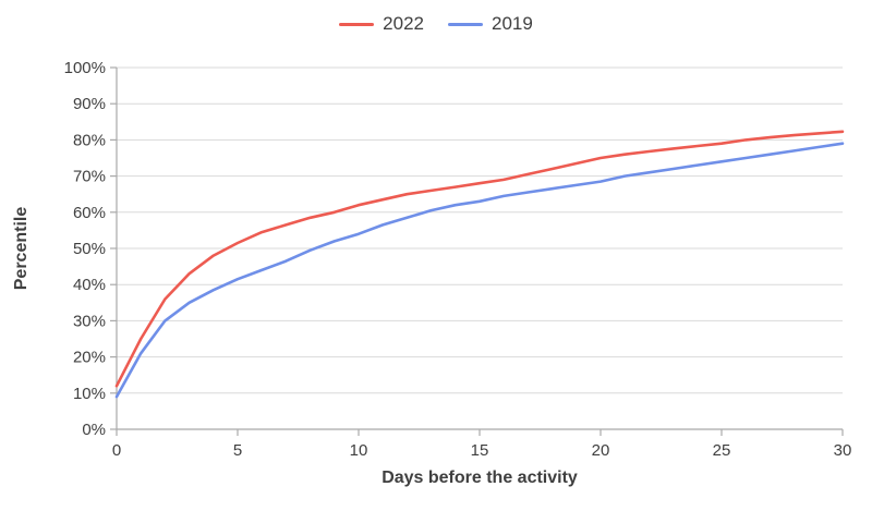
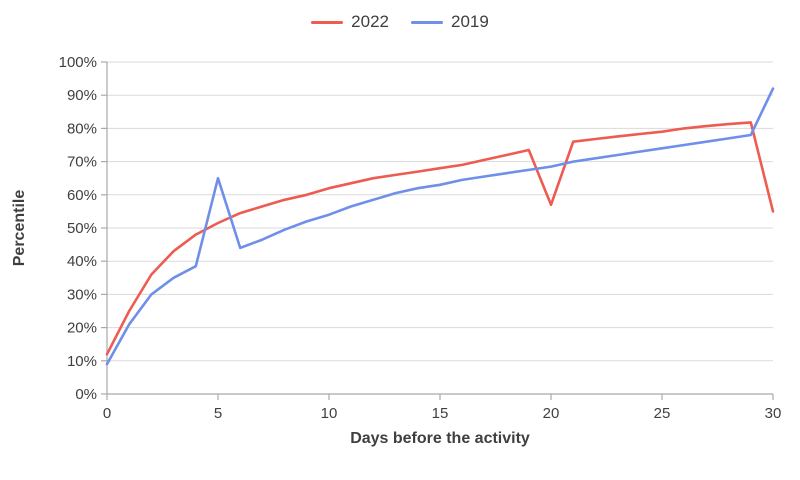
2019/5: 42% -> 65%
2022/20: 75% -> 57%
2022/30: 82% -> 55%
2019/30: 79% -> 92%
